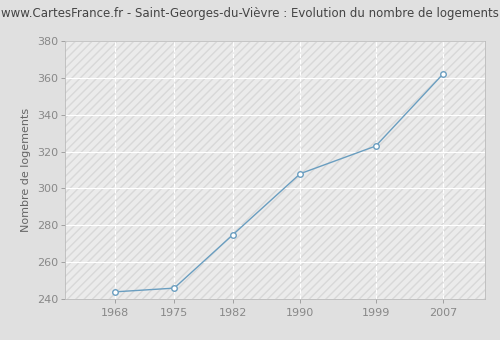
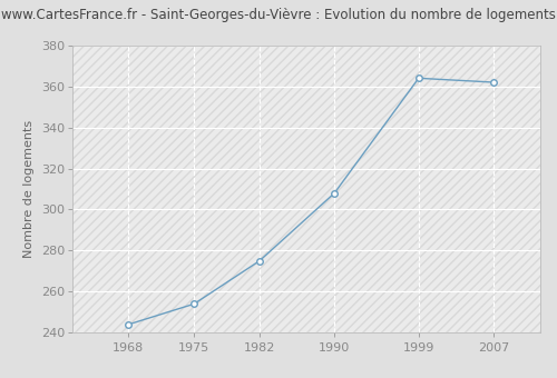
1975: 246 -> 254
1999: 323 -> 364
